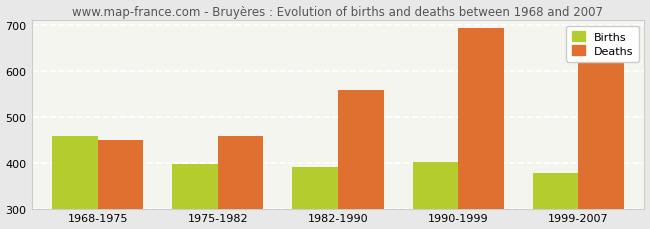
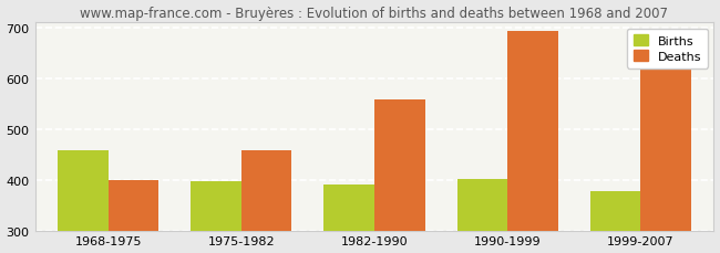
Deaths/1968-1975: 450 -> 400
